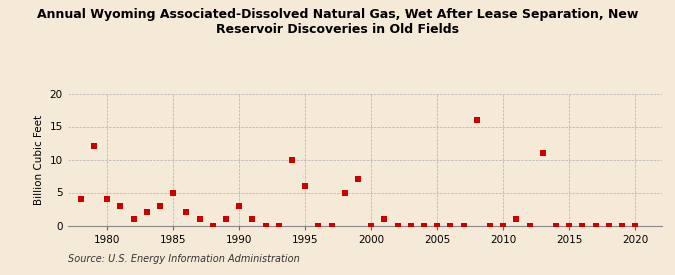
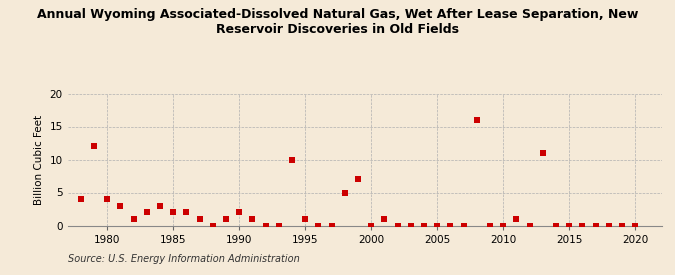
1985: 5 -> 2
1990: 3 -> 2
1995: 6 -> 1
